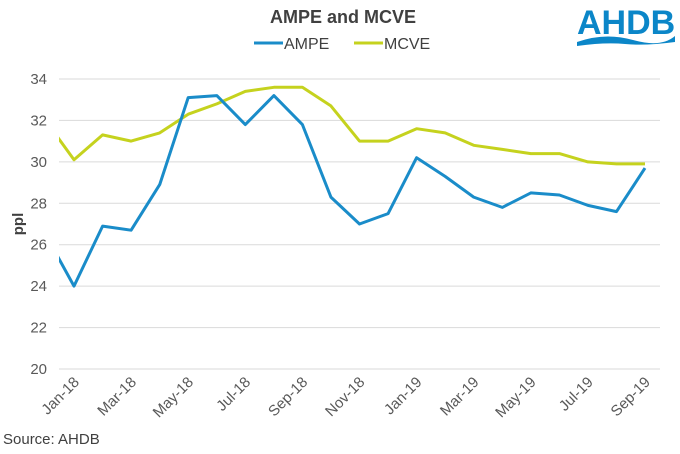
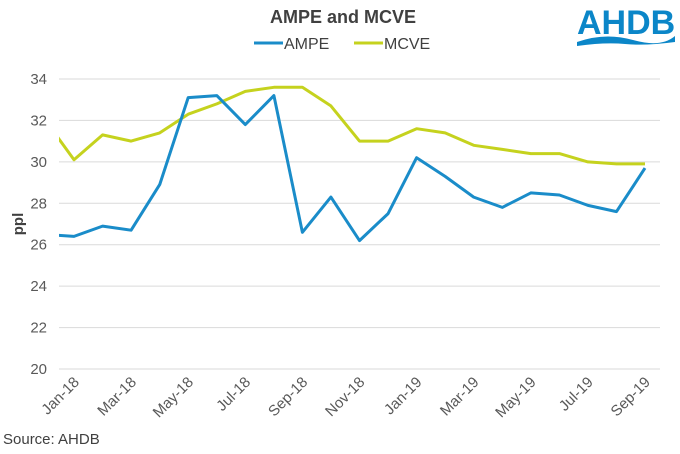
AMPE/Jan-18: 24.0 -> 26.4
AMPE/Sep-18: 31.8 -> 26.6
AMPE/Nov-18: 27.0 -> 26.2
